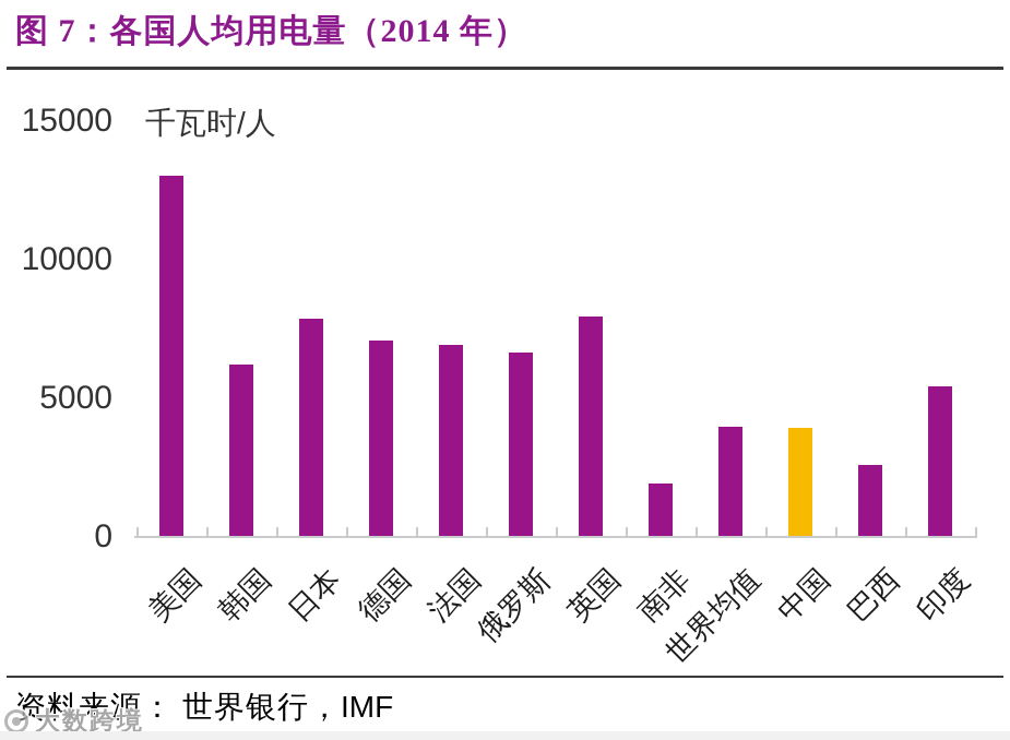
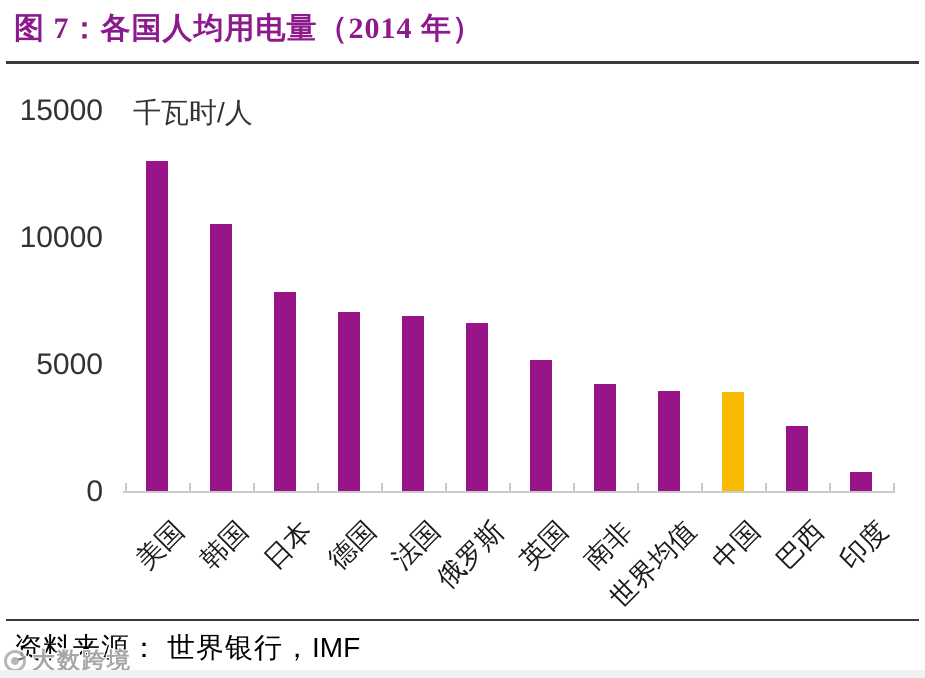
韩国: 6200 -> 10500
英国: 7900 -> 5200
南非: 1900 -> 4200
印度: 5400 -> 800
